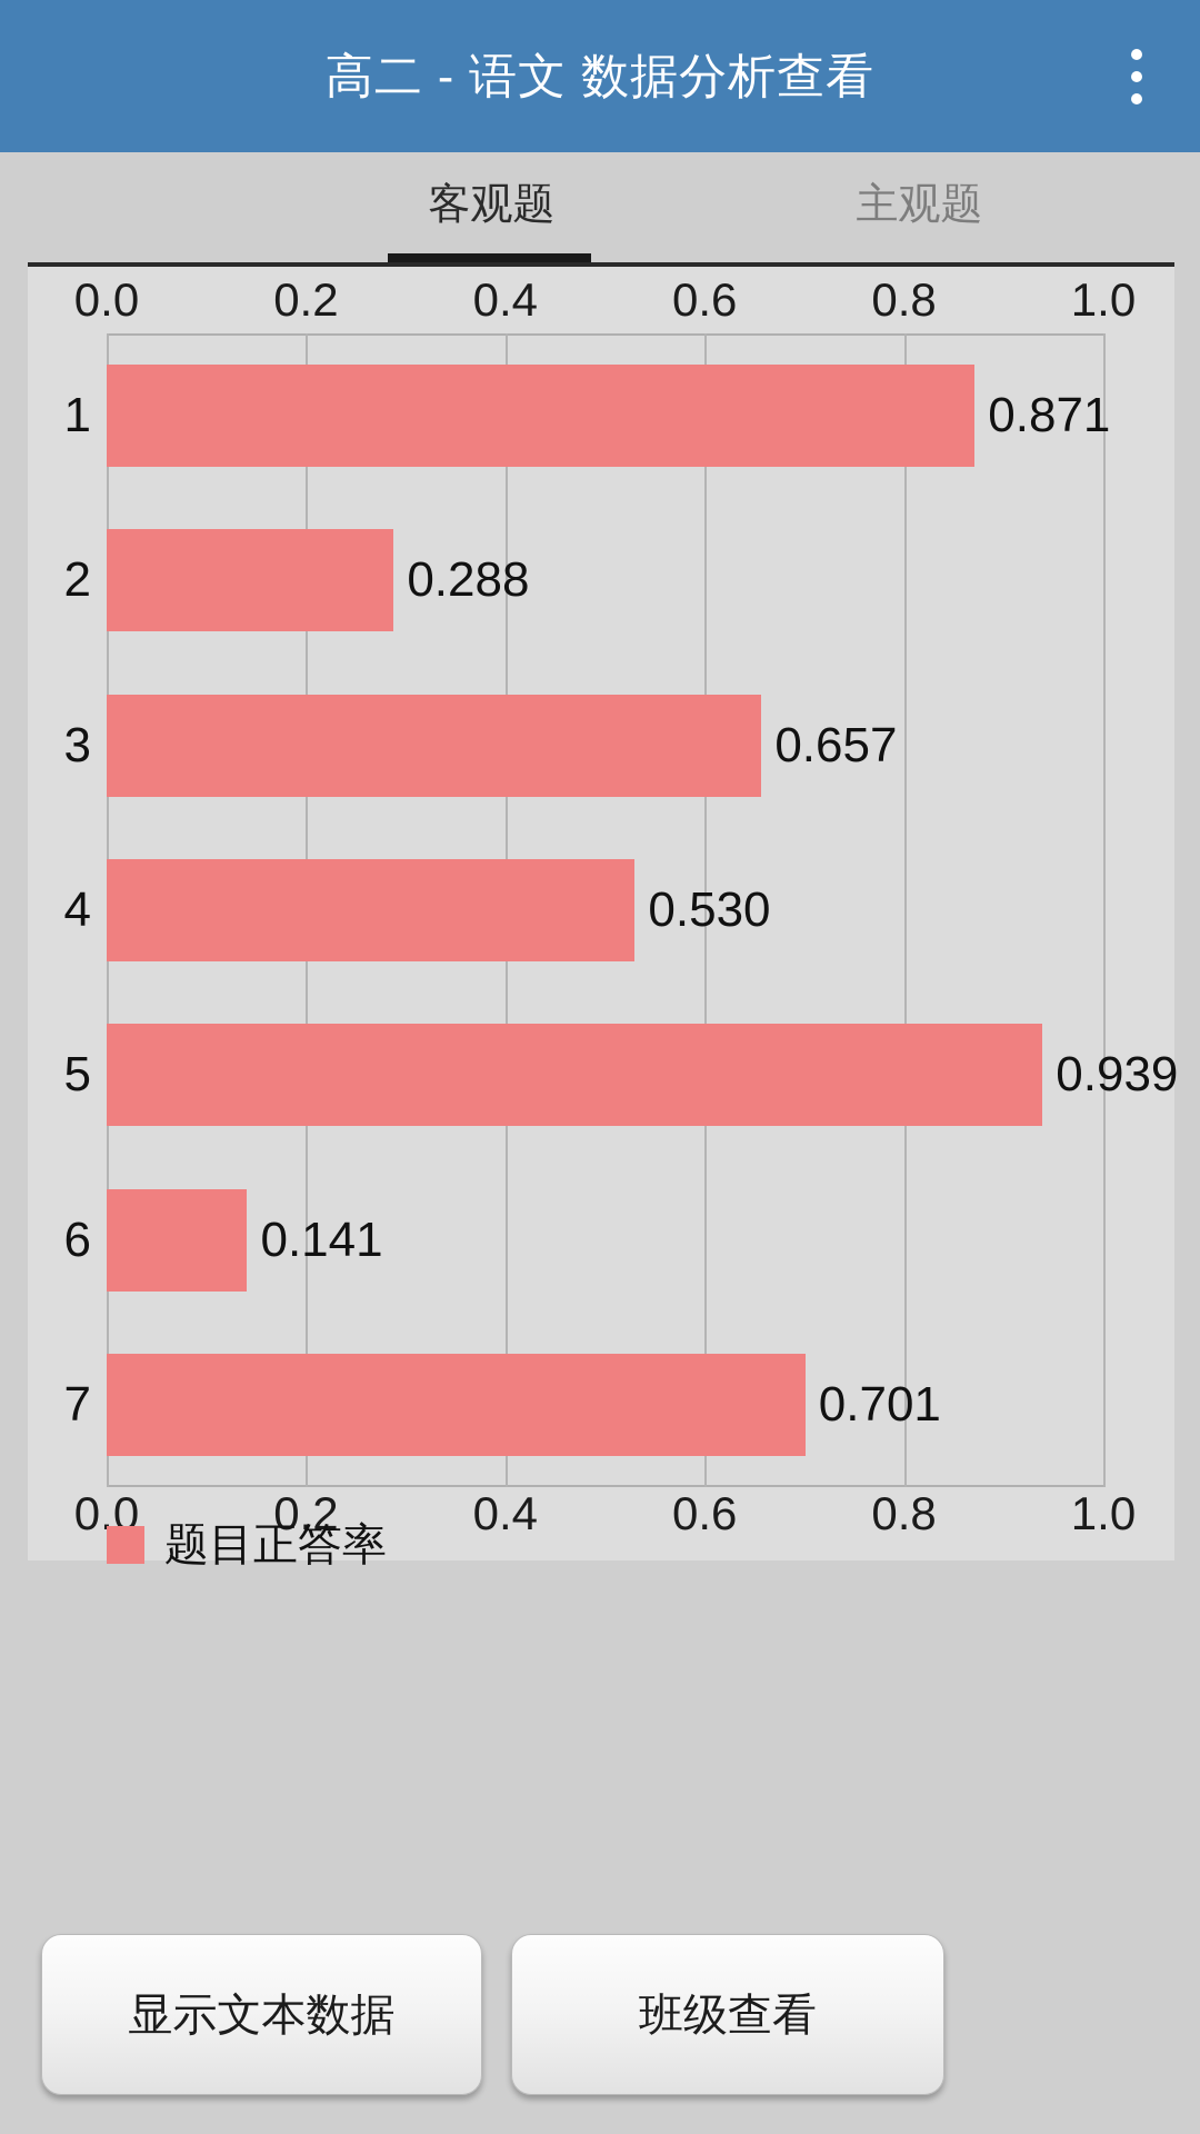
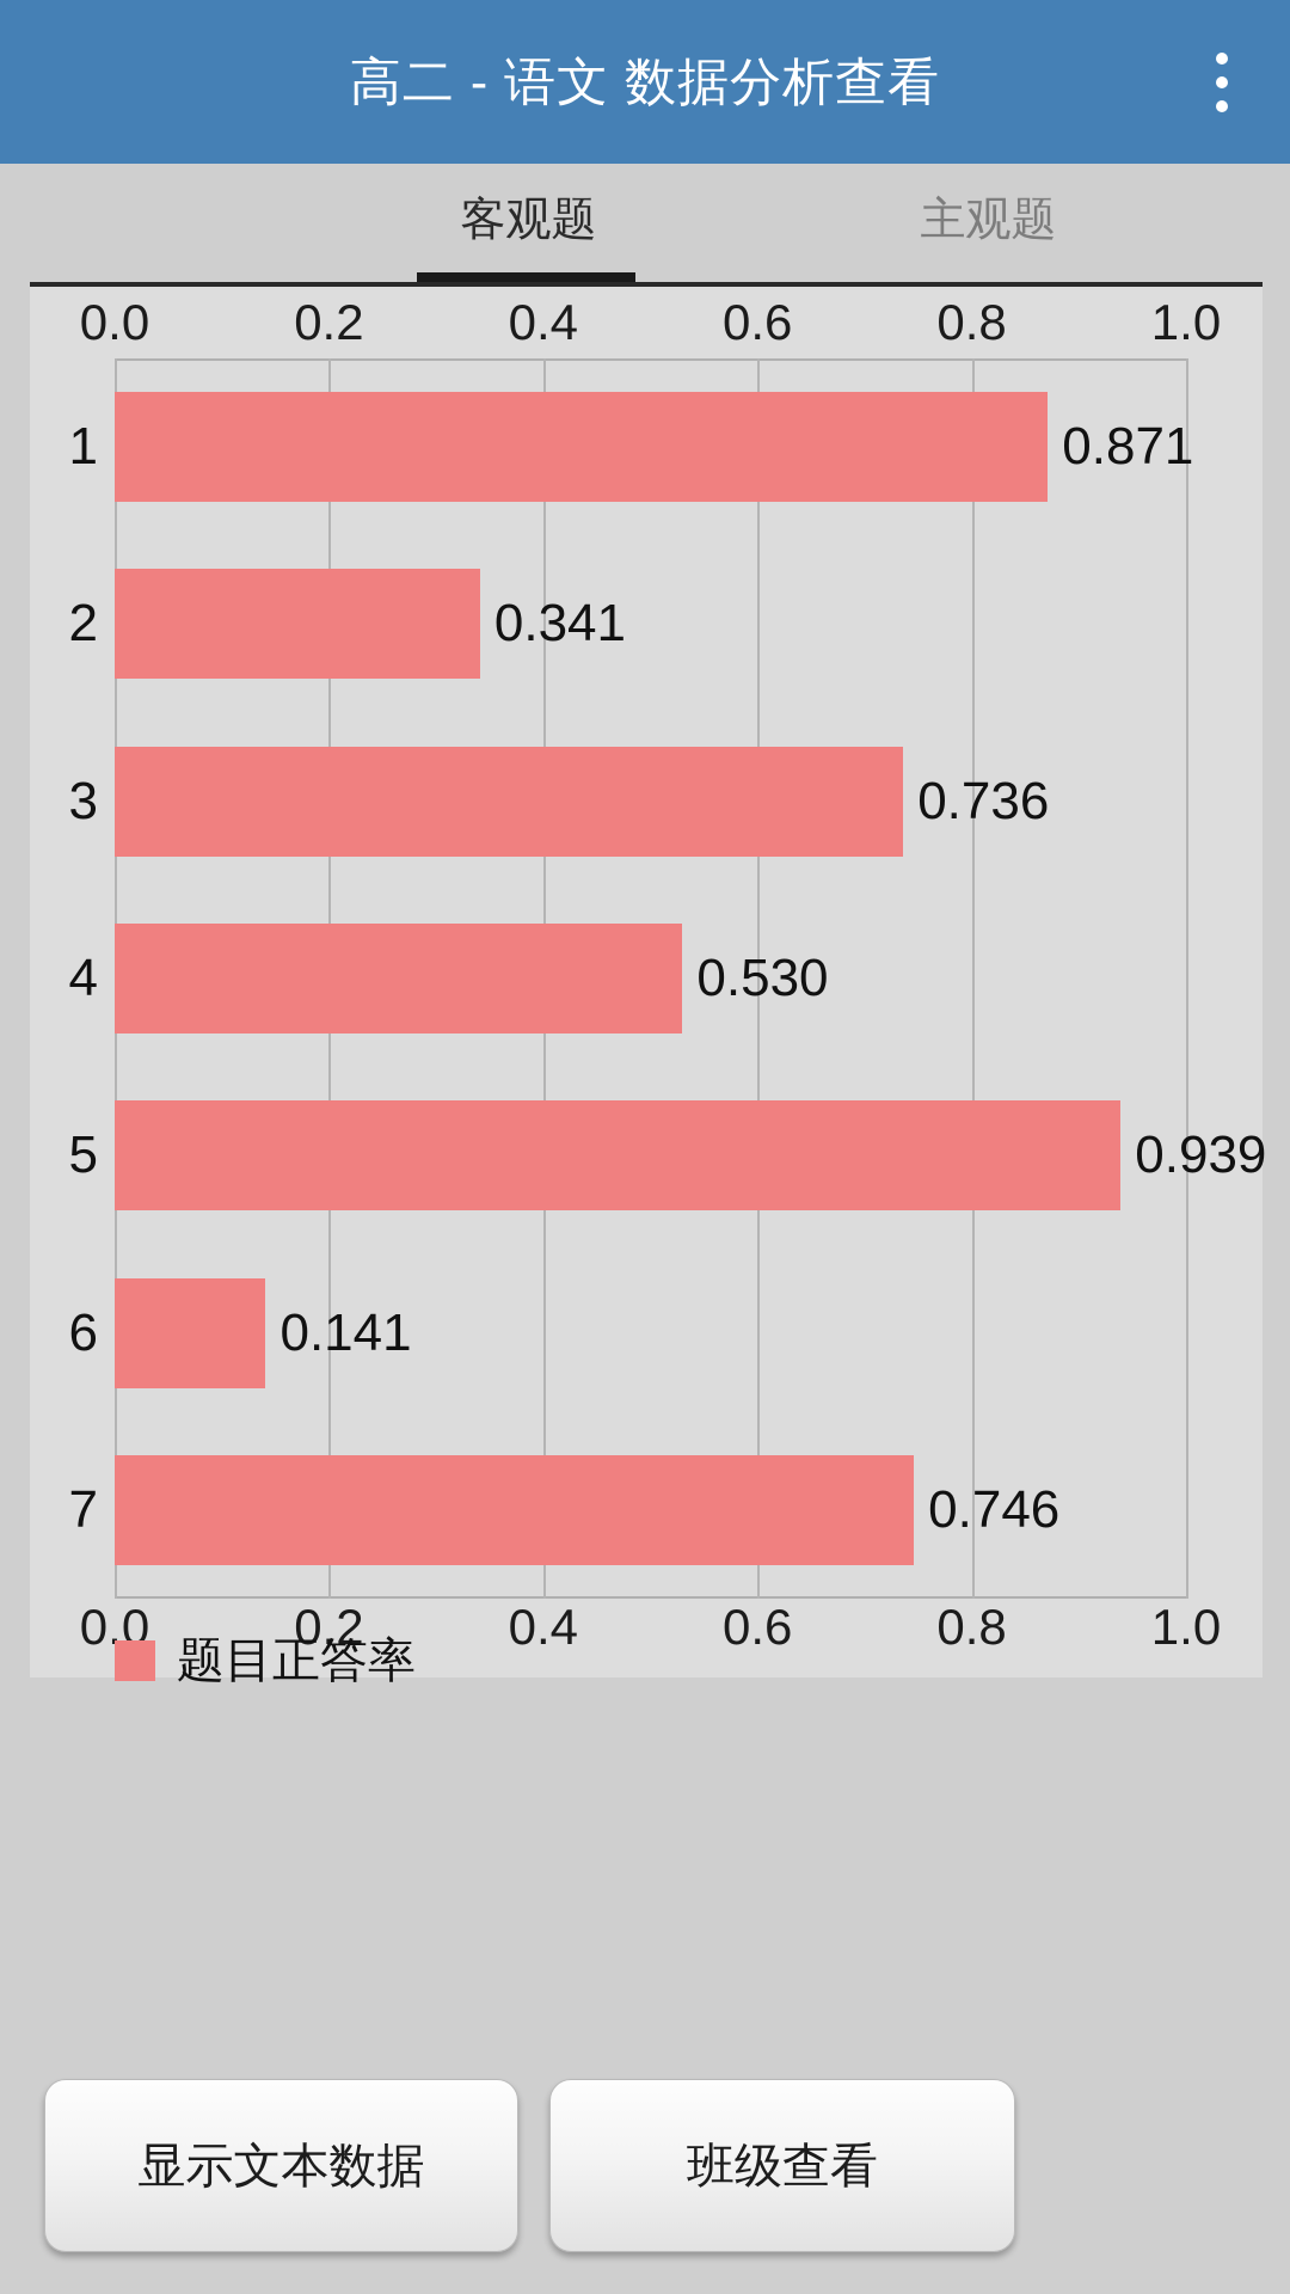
2: 0.288 -> 0.341
3: 0.657 -> 0.736
7: 0.701 -> 0.746
